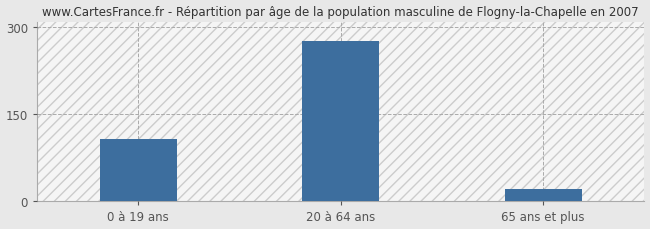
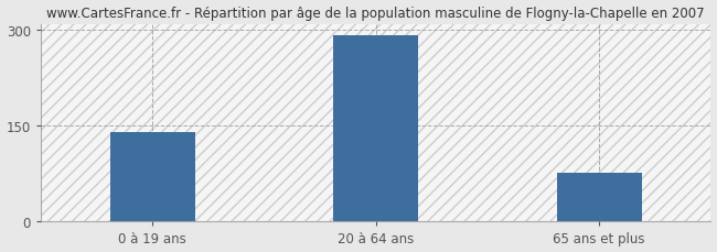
0 à 19 ans: 108 -> 141
20 à 64 ans: 276 -> 292
65 ans et plus: 22 -> 76
